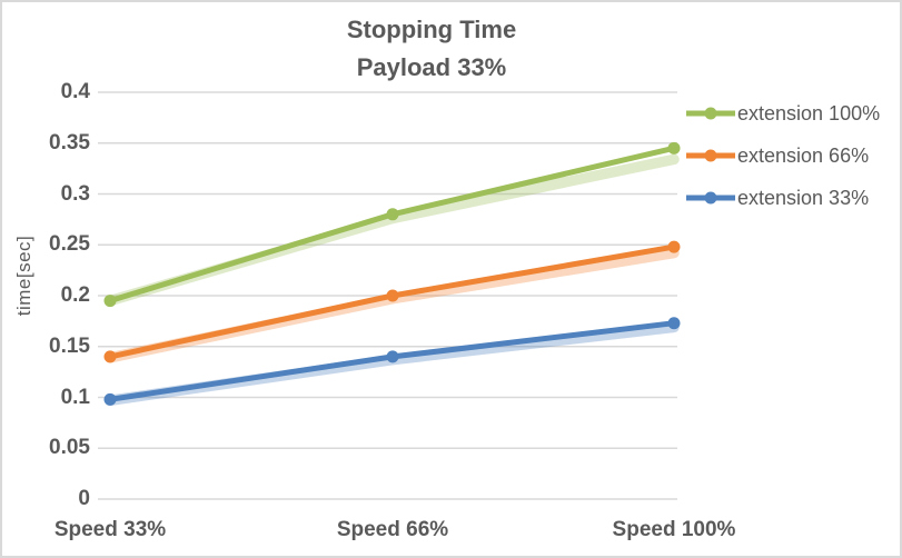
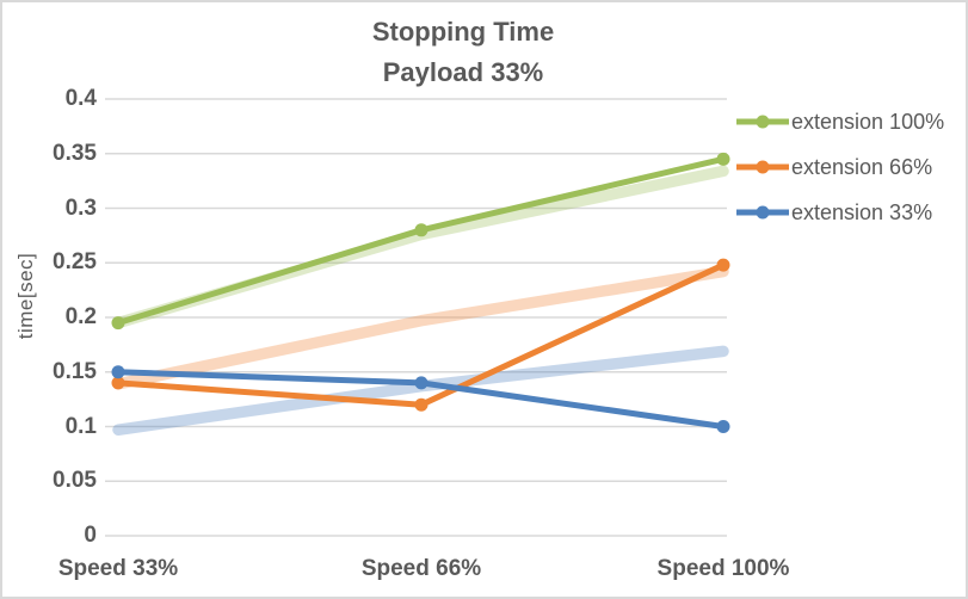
extension 33%/Speed 33%: 0.10 -> 0.15
extension 66%/Speed 66%: 0.20 -> 0.12
extension 33%/Speed 100%: 0.17 -> 0.10
